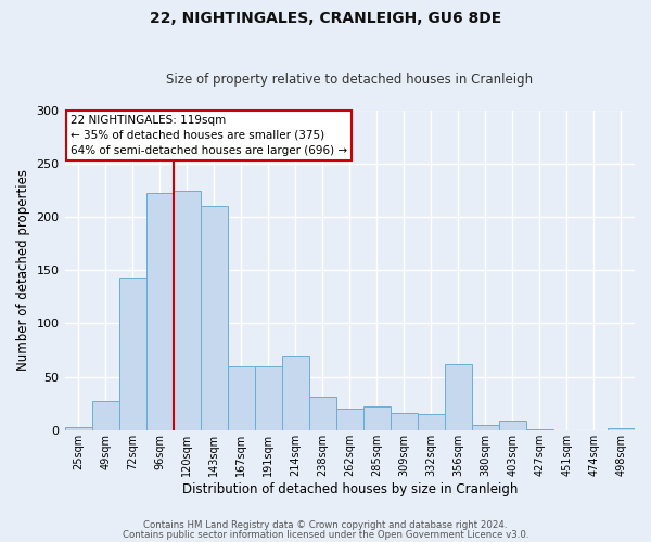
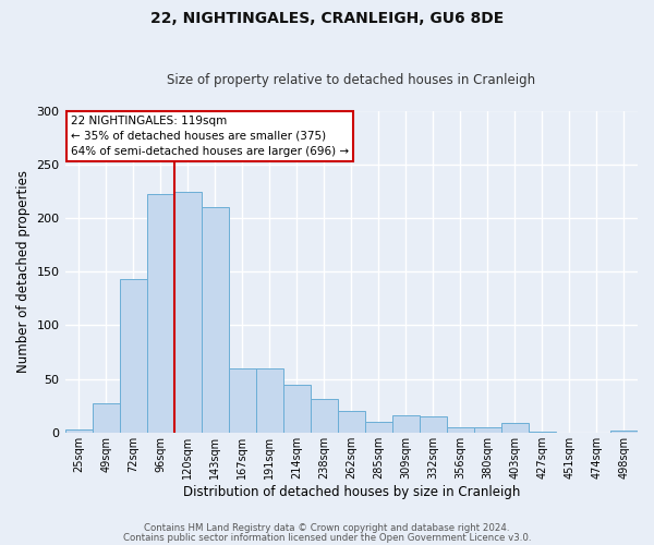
214sqm: 70 -> 44
285sqm: 22 -> 10
356sqm: 62 -> 5
